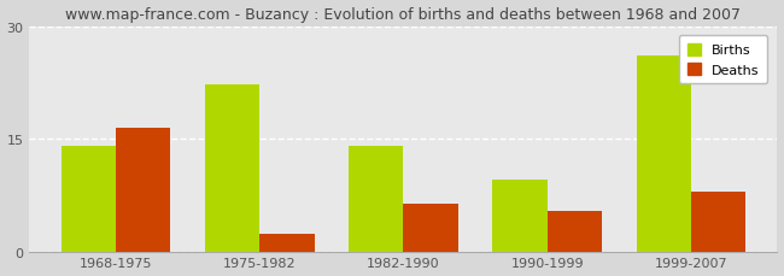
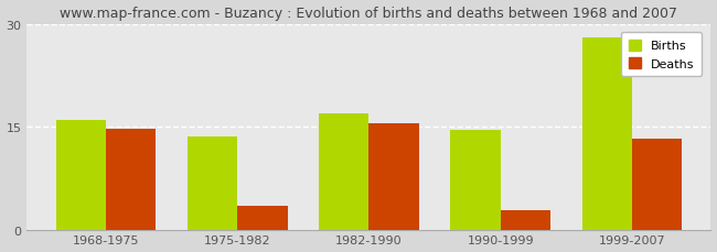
Births/1968-1975: 14.0 -> 16.0
Deaths/1968-1975: 16.4 -> 14.7
Births/1975-1982: 22.2 -> 13.5
Deaths/1975-1982: 2.4 -> 3.5
Births/1982-1990: 14.0 -> 17.0
Deaths/1982-1990: 6.4 -> 15.5
Births/1990-1999: 9.6 -> 14.5
Deaths/1990-1999: 5.4 -> 2.8
Births/1999-2007: 26.0 -> 28.0
Deaths/1999-2007: 8.0 -> 13.2
